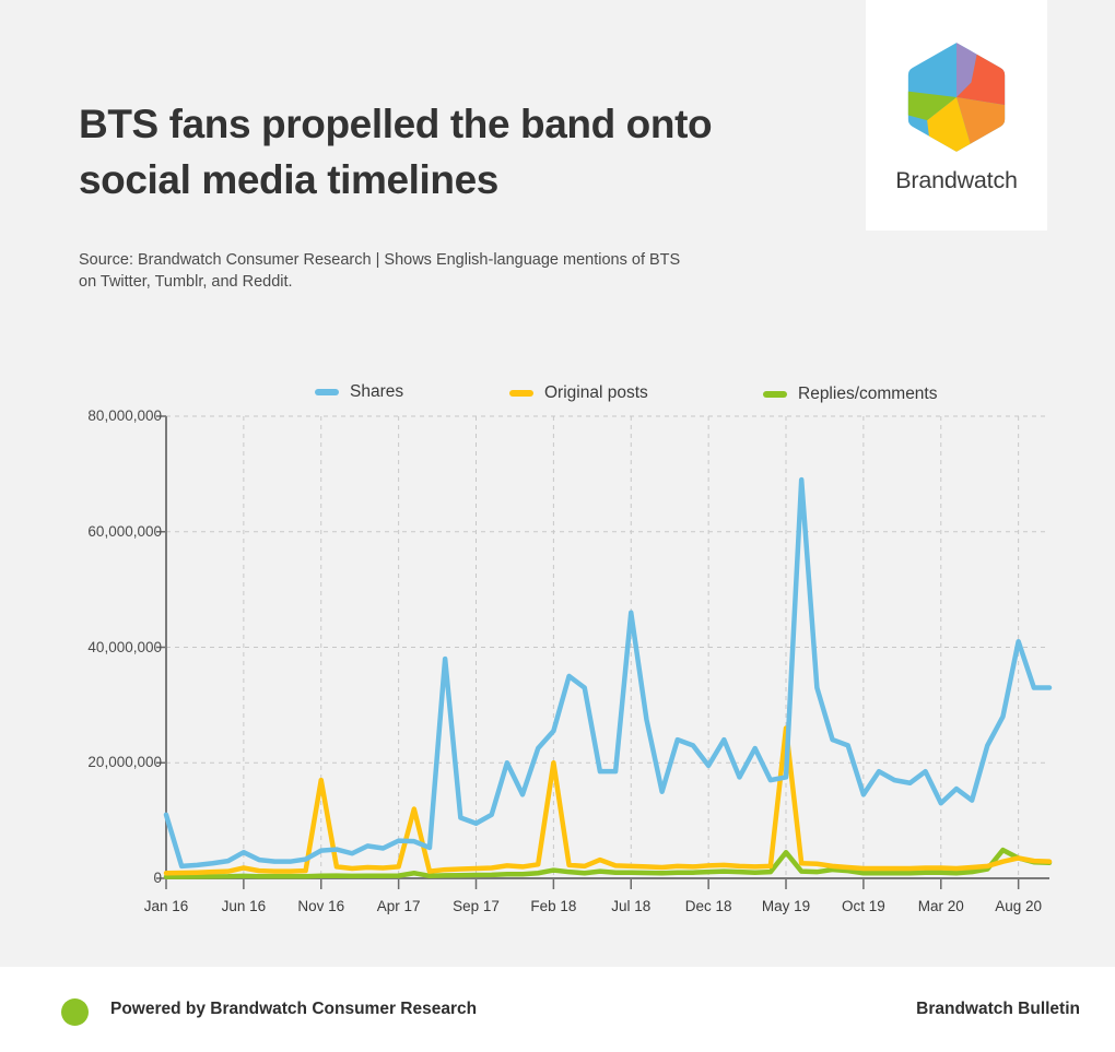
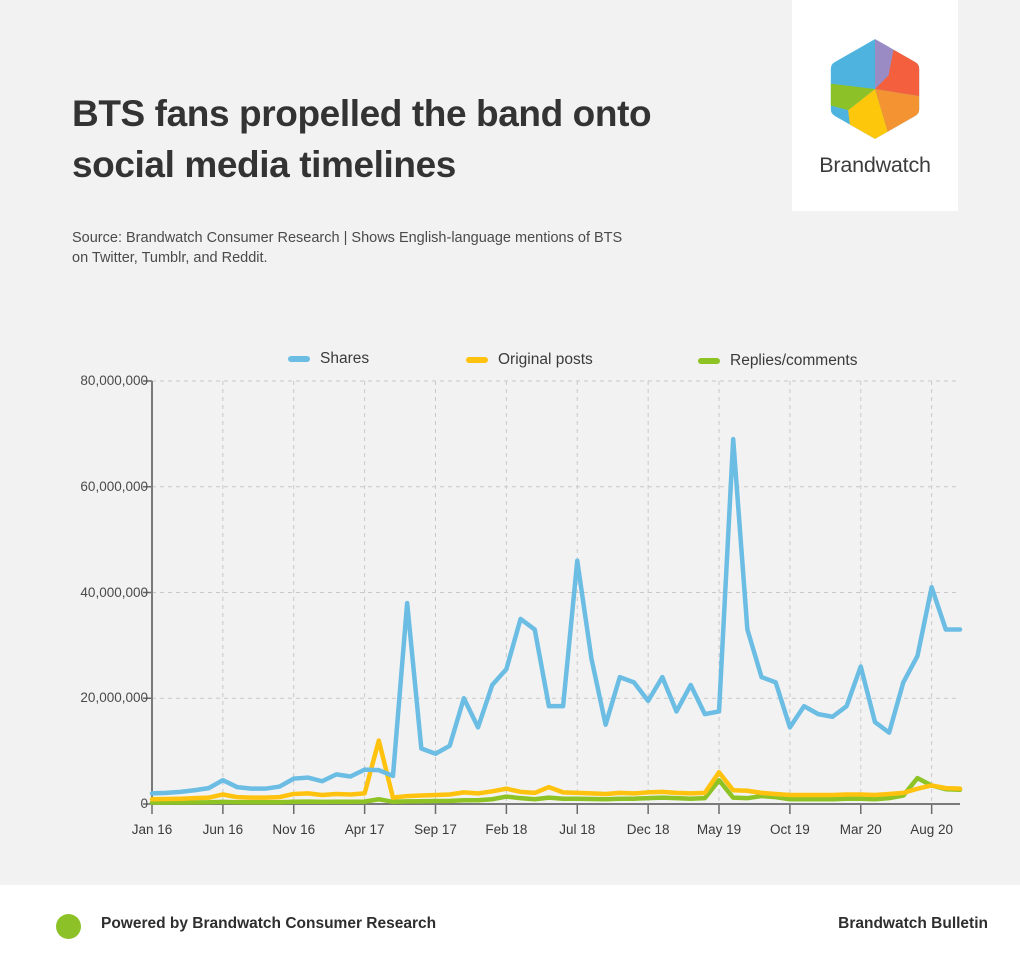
Shares/Jan 16: 11000000 -> 2000000
Original posts/Nov 16: 17000000 -> 2000000
Original posts/Feb 18: 20000000 -> 3000000
Original posts/May 19: 26000000 -> 6000000
Shares/Mar 20: 13000000 -> 26000000
